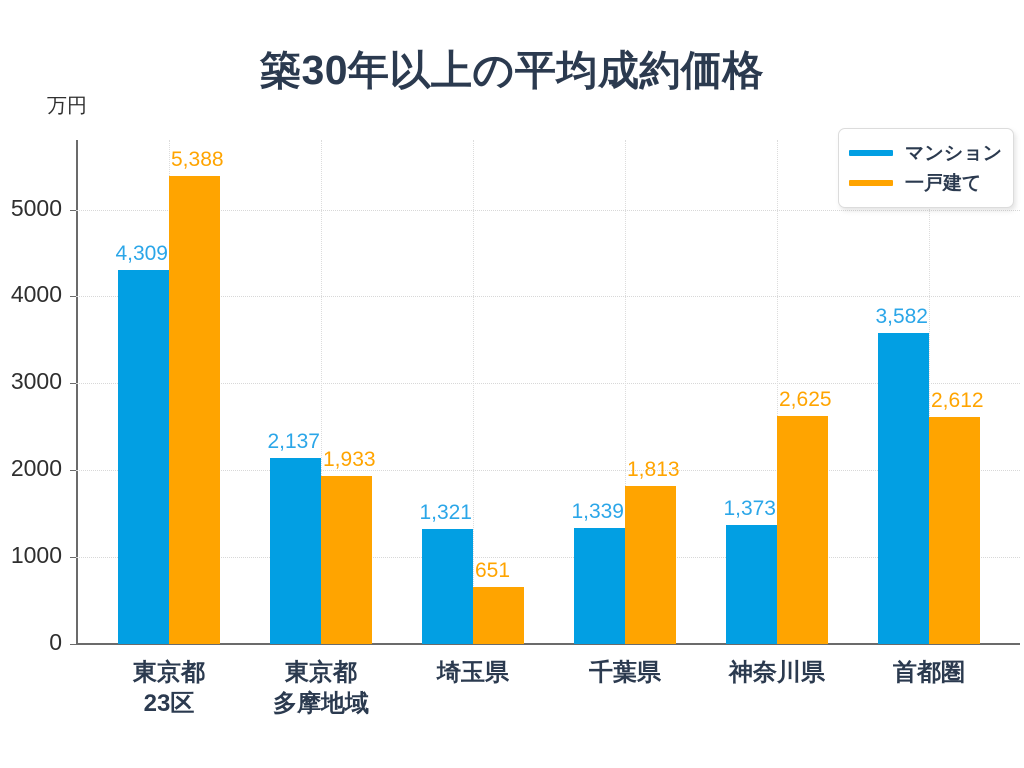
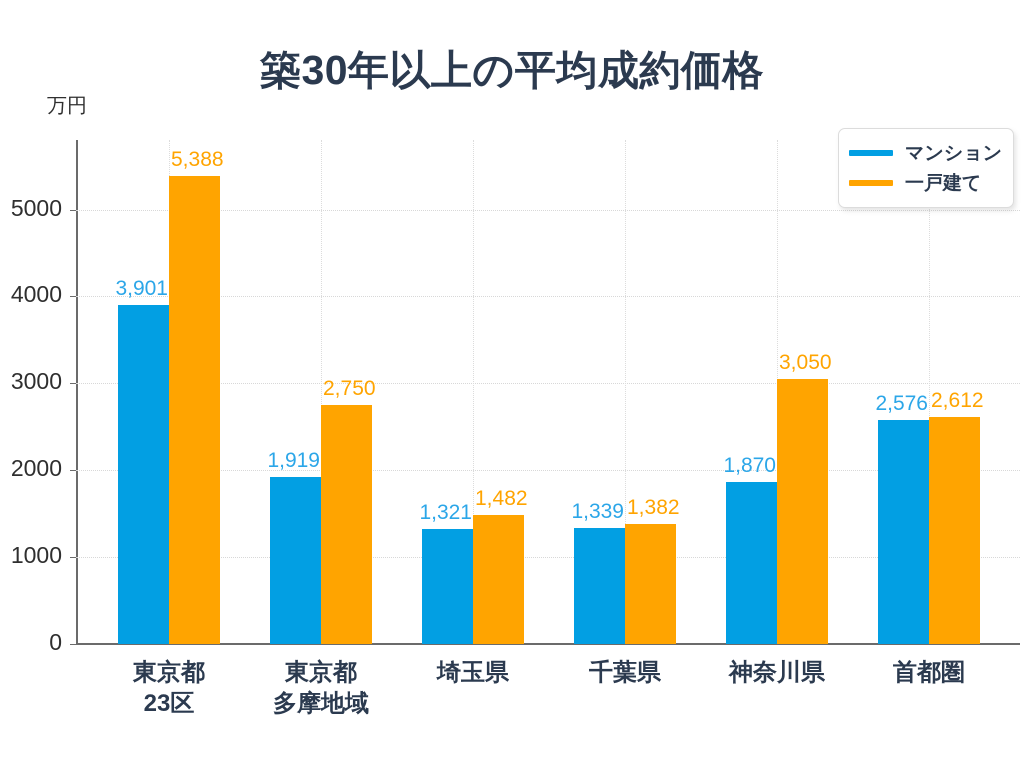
マンション/東京都 23区: 4,309 -> 3,901
マンション/東京都 多摩地域: 2,137 -> 1,919
一戸建て/東京都 多摩地域: 1,933 -> 2,750
一戸建て/埼玉県: 651 -> 1,482
一戸建て/千葉県: 1,813 -> 1,382
マンション/神奈川県: 1,373 -> 1,870
一戸建て/神奈川県: 2,625 -> 3,050
マンション/首都圏: 3,582 -> 2,576
